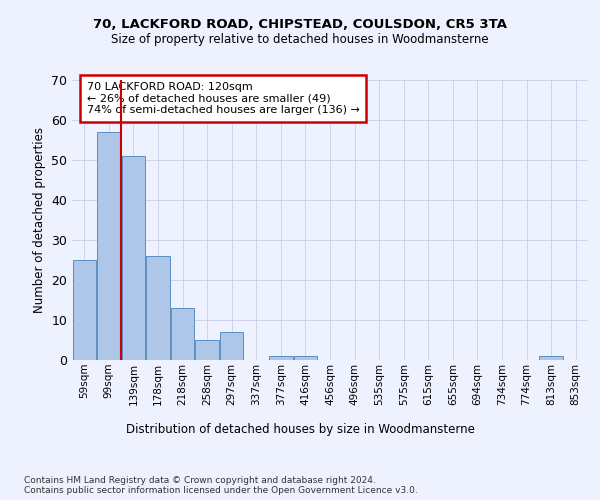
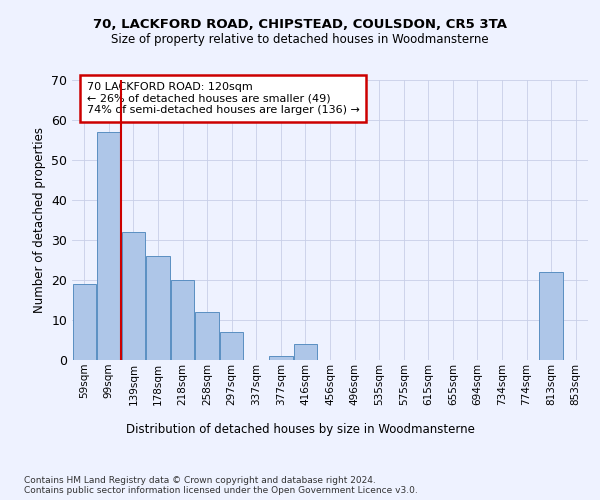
59sqm: 25 -> 19
139sqm: 51 -> 32
218sqm: 13 -> 20
258sqm: 5 -> 12
416sqm: 1 -> 4
813sqm: 1 -> 22
